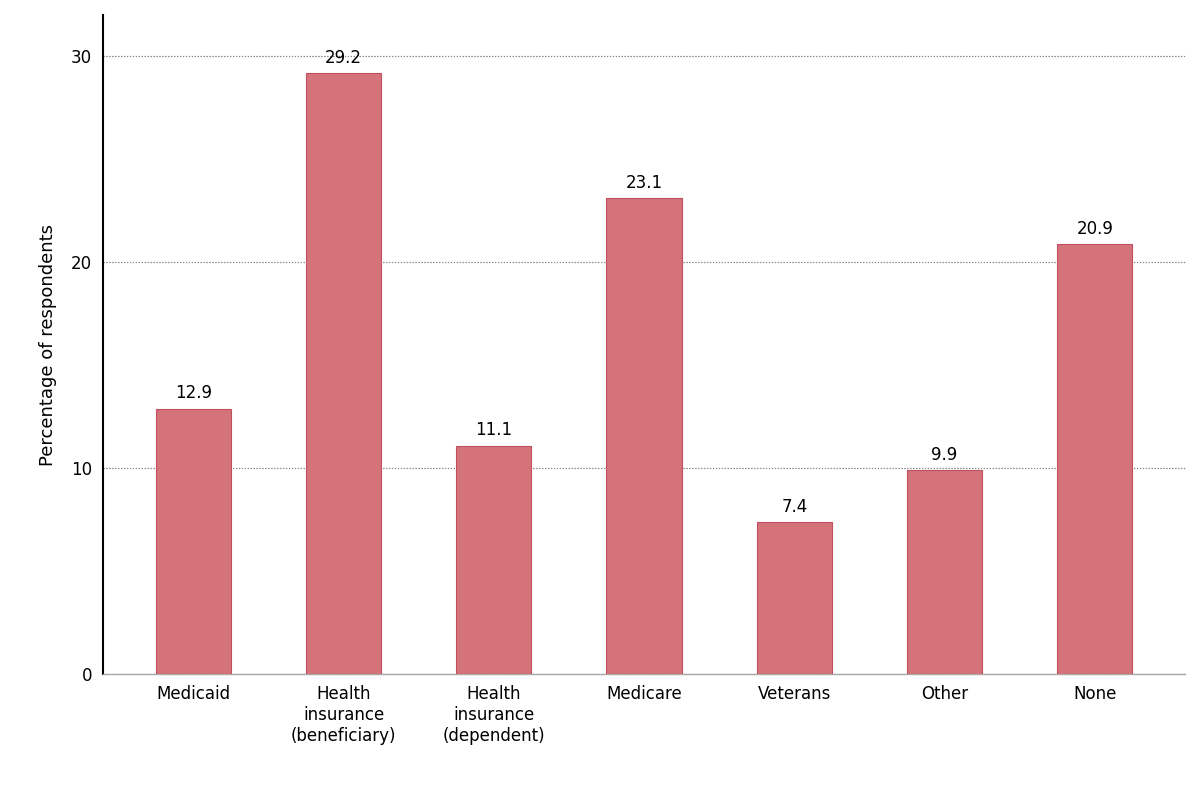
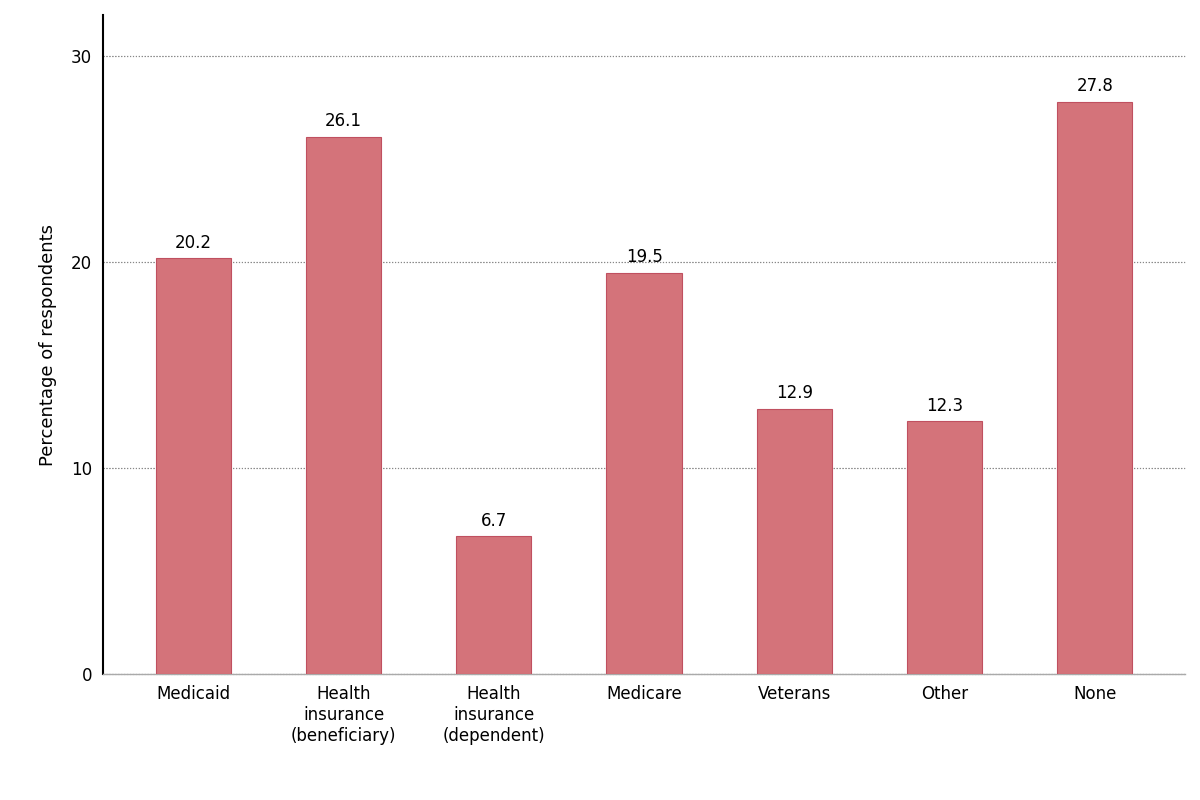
Medicaid: 12.9 -> 20.2
Health insurance (beneficiary): 29.2 -> 26.1
Health insurance (dependent): 11.1 -> 6.7
Medicare: 23.1 -> 19.5
Veterans: 7.4 -> 12.9
Other: 9.9 -> 12.3
None: 20.9 -> 27.8
